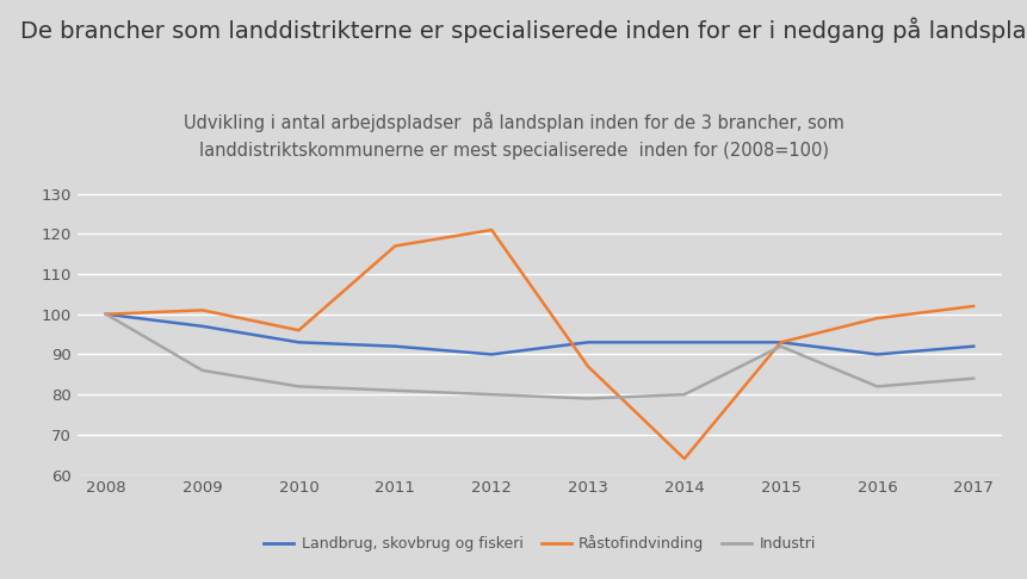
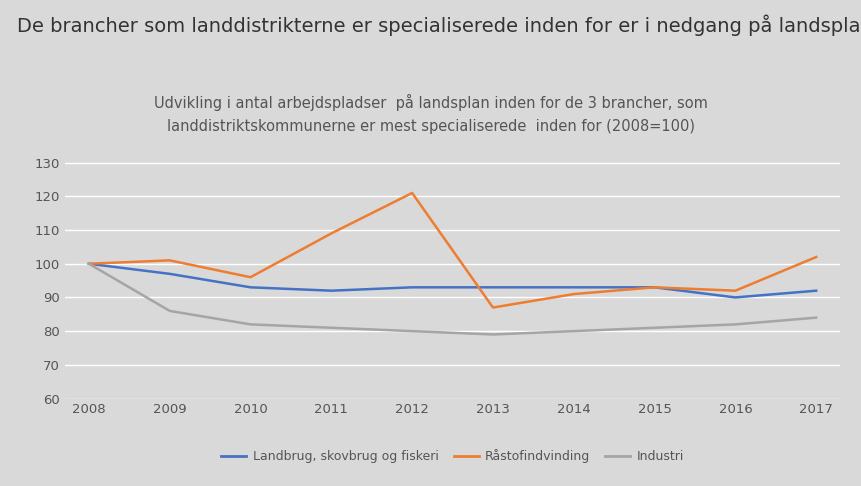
Råstofindvinding/2011: 117 -> 109
Landbrug, skovbrug og fiskeri/2012: 90 -> 93
Råstofindvinding/2014: 64 -> 91
Industri/2015: 92 -> 81
Råstofindvinding/2016: 99 -> 92
